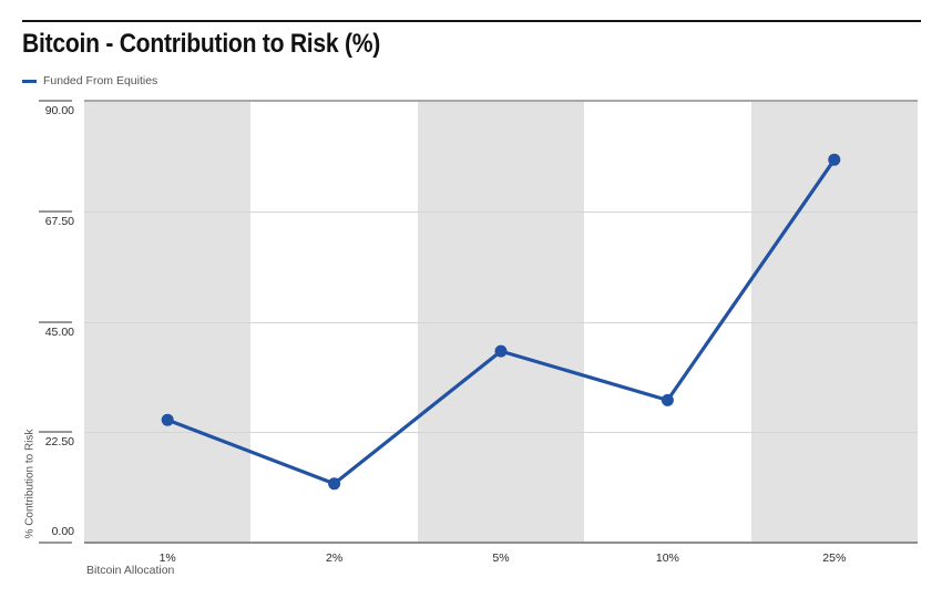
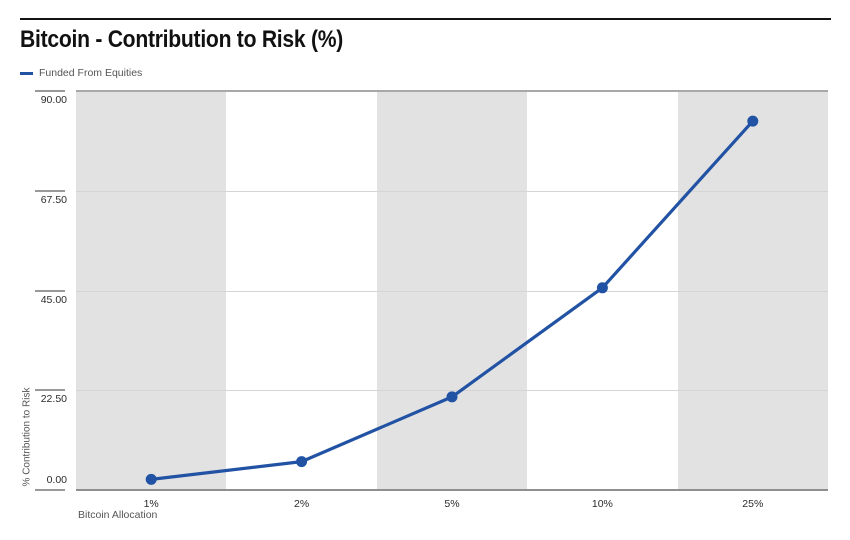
1%: 25 -> 2
2%: 12 -> 6
5%: 39 -> 21
10%: 29 -> 46
25%: 78 -> 83
